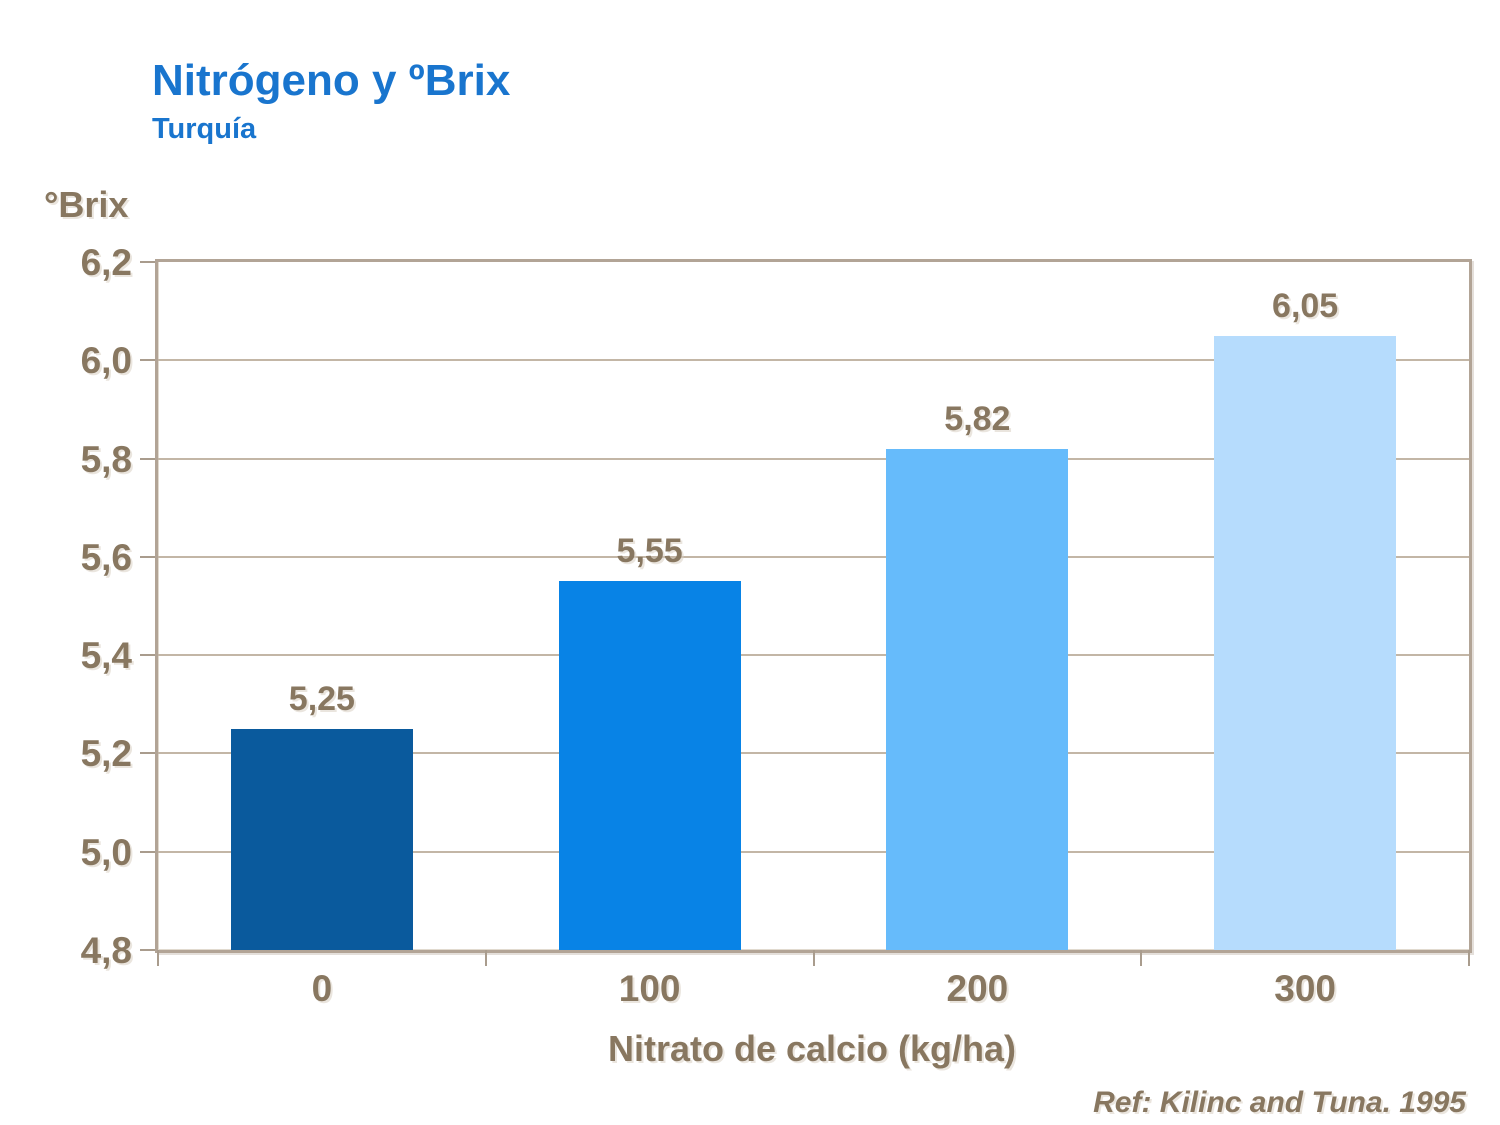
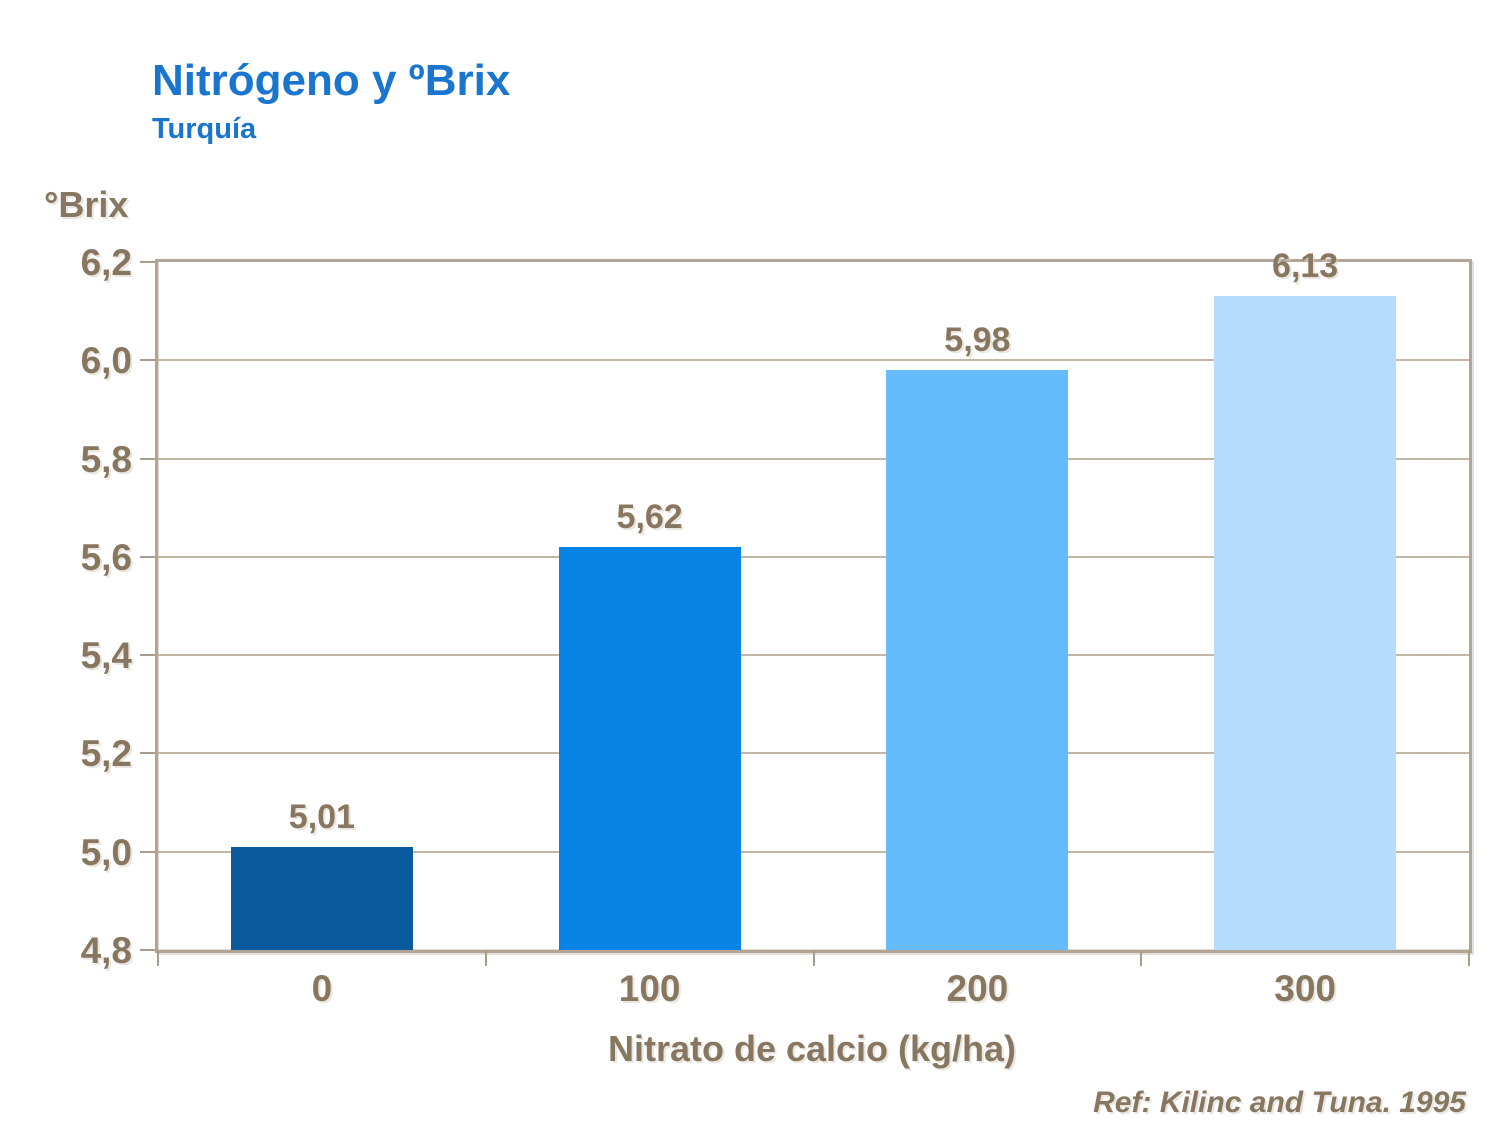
0: 5,25 -> 5,01
100: 5,55 -> 5,62
200: 5,82 -> 5,98
300: 6,05 -> 6,13
